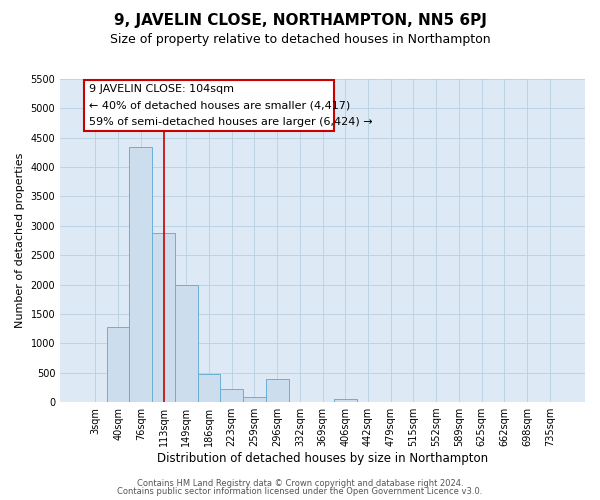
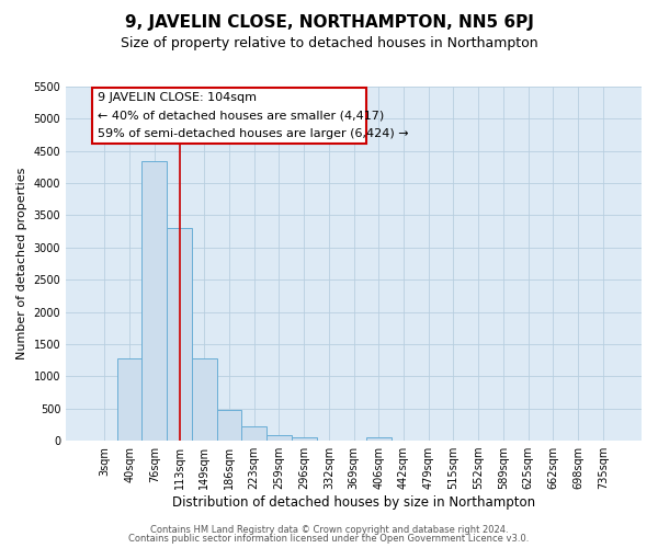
113sqm: 2880 -> 3300
149sqm: 2000 -> 1270
296sqm: 400 -> 60
